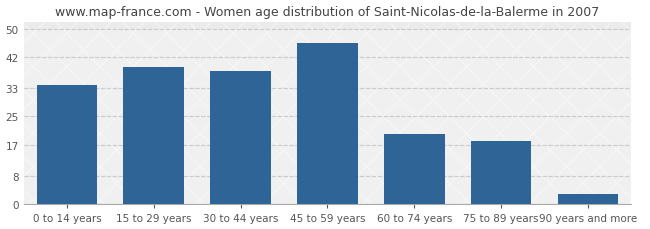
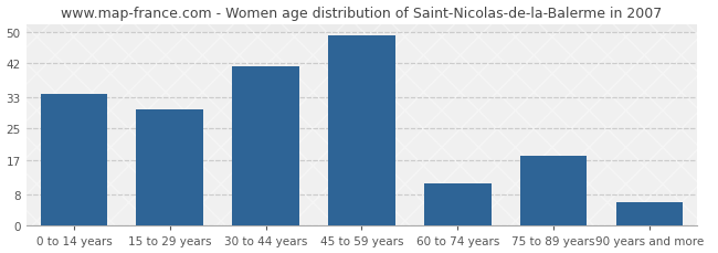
15 to 29 years: 39 -> 30
30 to 44 years: 38 -> 41
45 to 59 years: 46 -> 49
60 to 74 years: 20 -> 11
90 years and more: 3 -> 6
